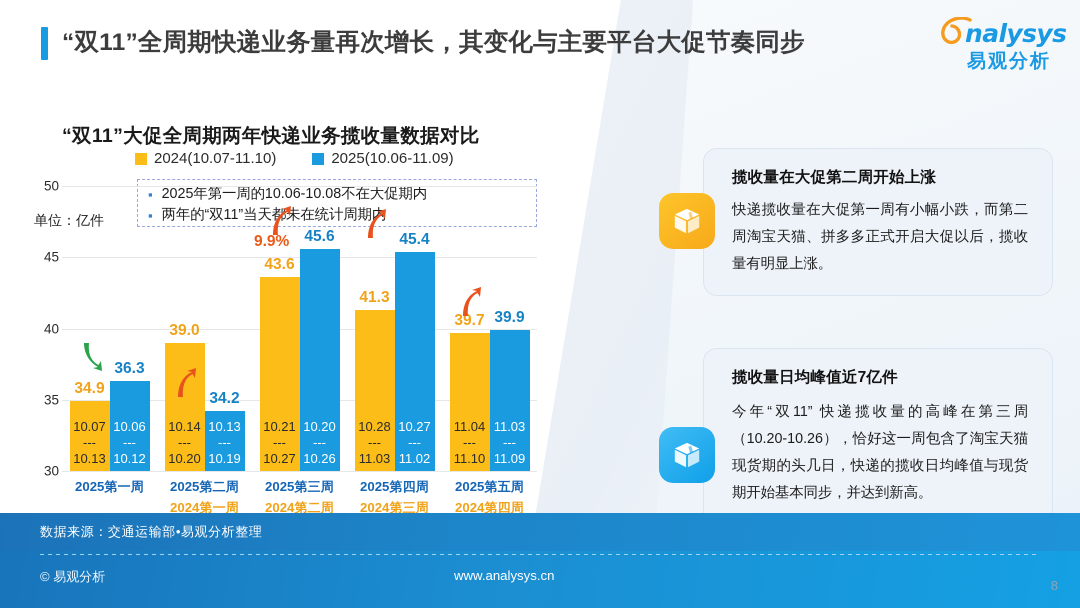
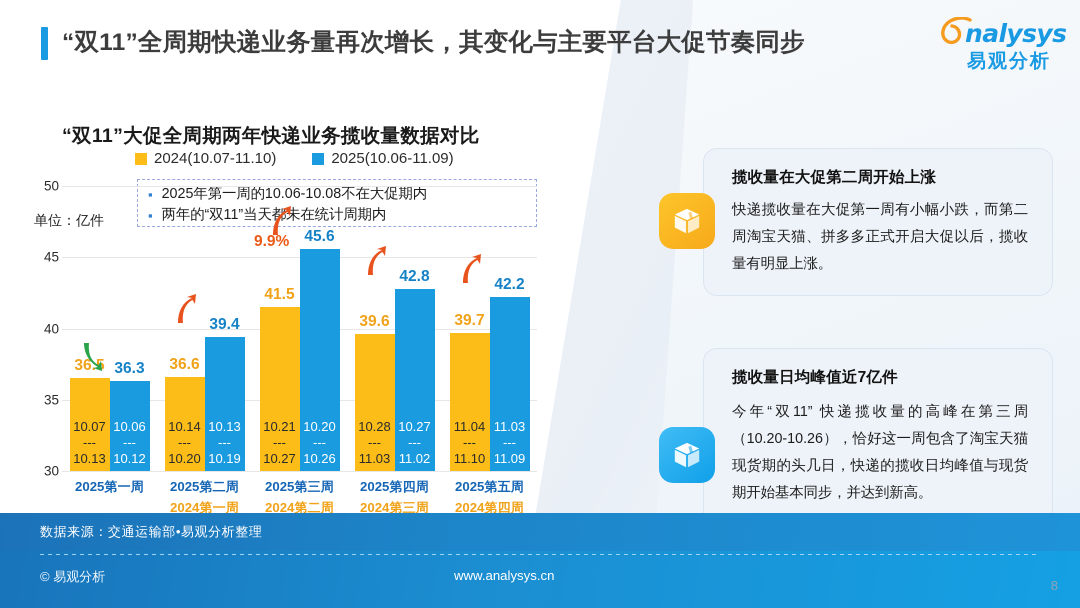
2024(10.07-11.10)/2025第一周: 34.9 -> 36.5
2024(10.07-11.10)/2025第二周: 39.0 -> 36.6
2025(10.06-11.09)/2025第二周: 34.2 -> 39.4
2024(10.07-11.10)/2025第三周: 43.6 -> 41.5
2024(10.07-11.10)/2025第四周: 41.3 -> 39.6
2025(10.06-11.09)/2025第四周: 45.4 -> 42.8
2025(10.06-11.09)/2025第五周: 39.9 -> 42.2
